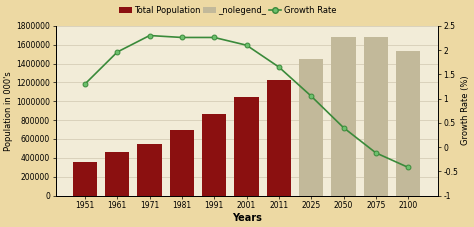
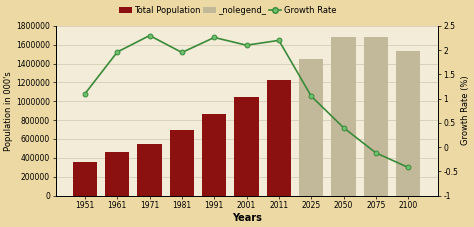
Growth Rate/1951: 1.30 -> 1.10
Growth Rate/1981: 2.26 -> 1.95
Growth Rate/2011: 1.65 -> 2.20
